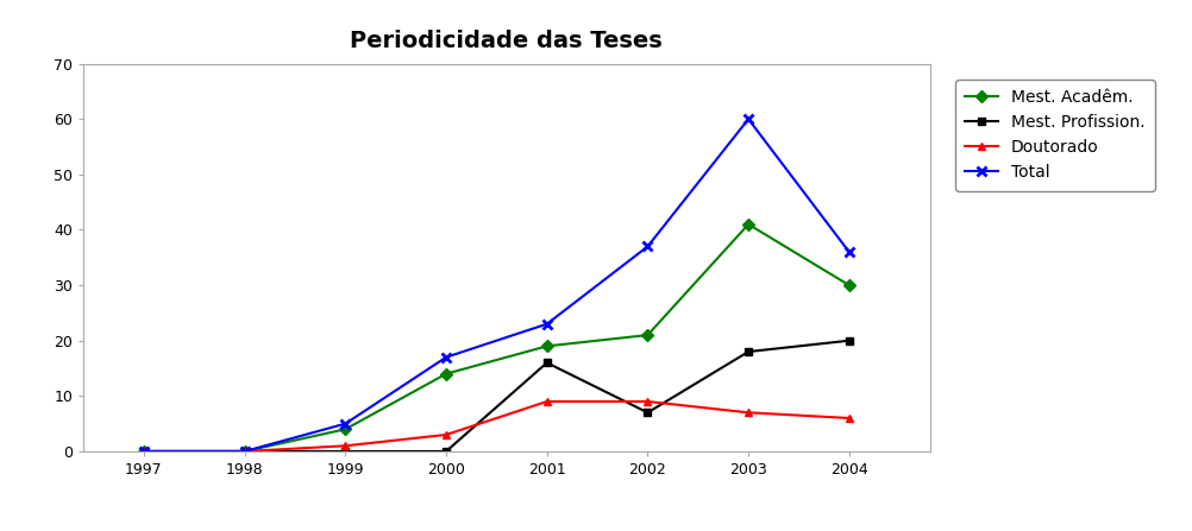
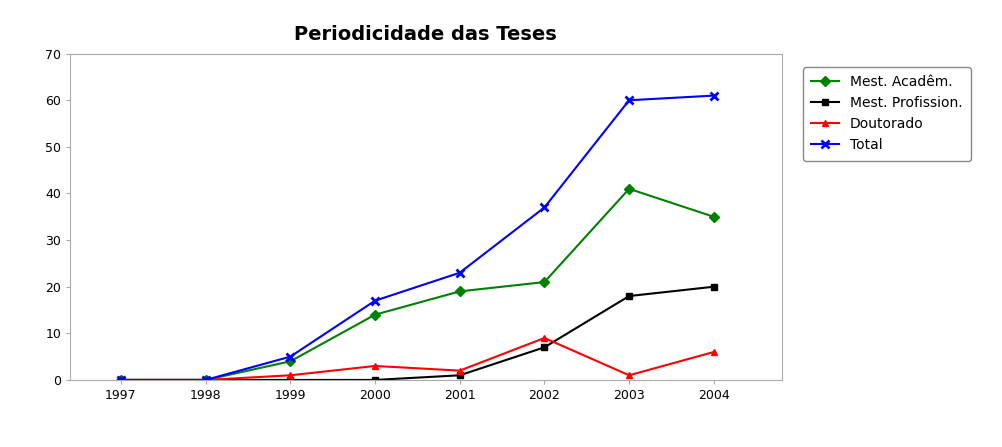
Mest. Profission./2001: 16 -> 1
Doutorado/2001: 9 -> 2
Doutorado/2003: 7 -> 1
Mest. Acadêm./2004: 30 -> 35
Total/2004: 36 -> 61
